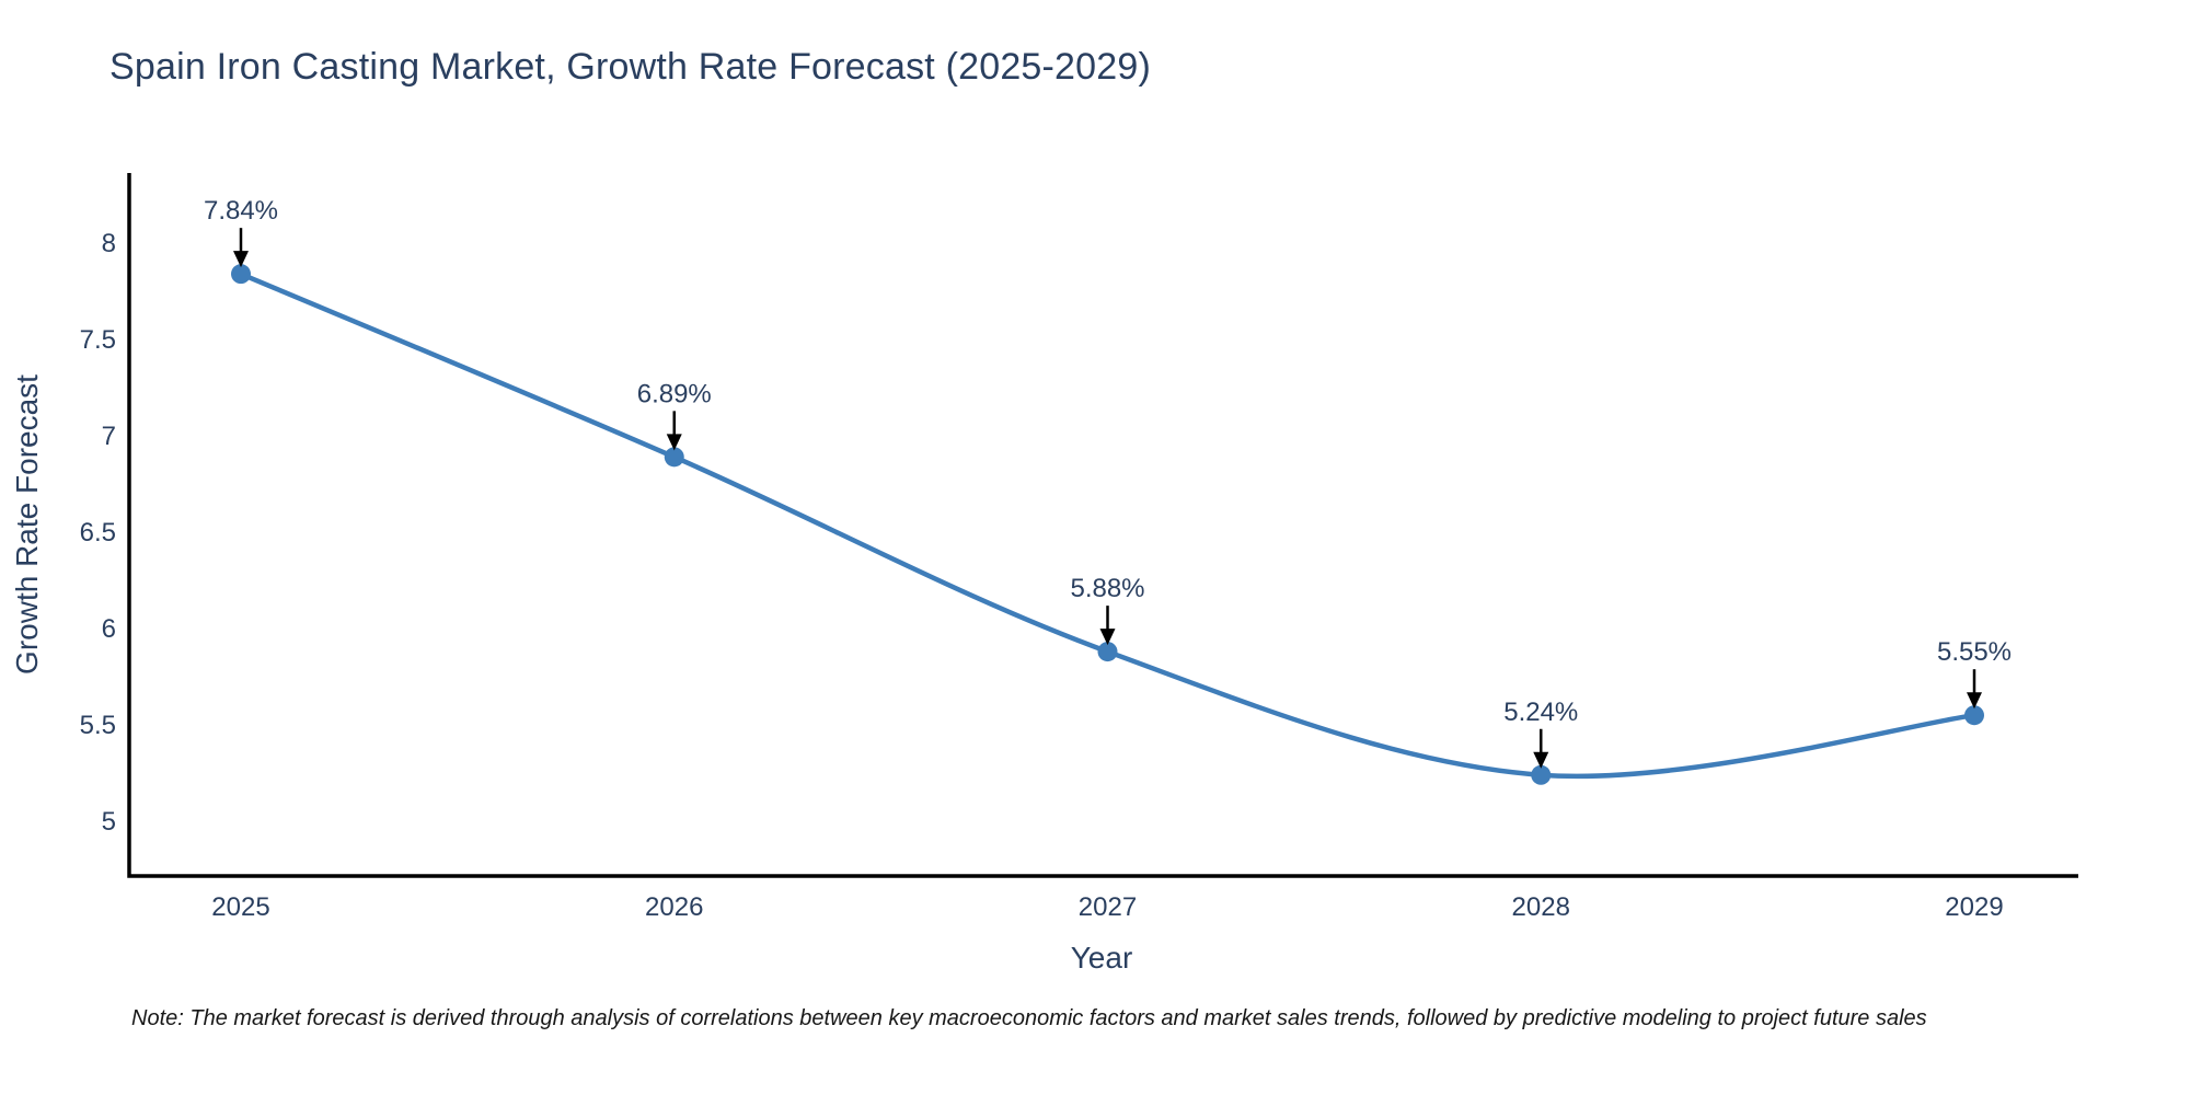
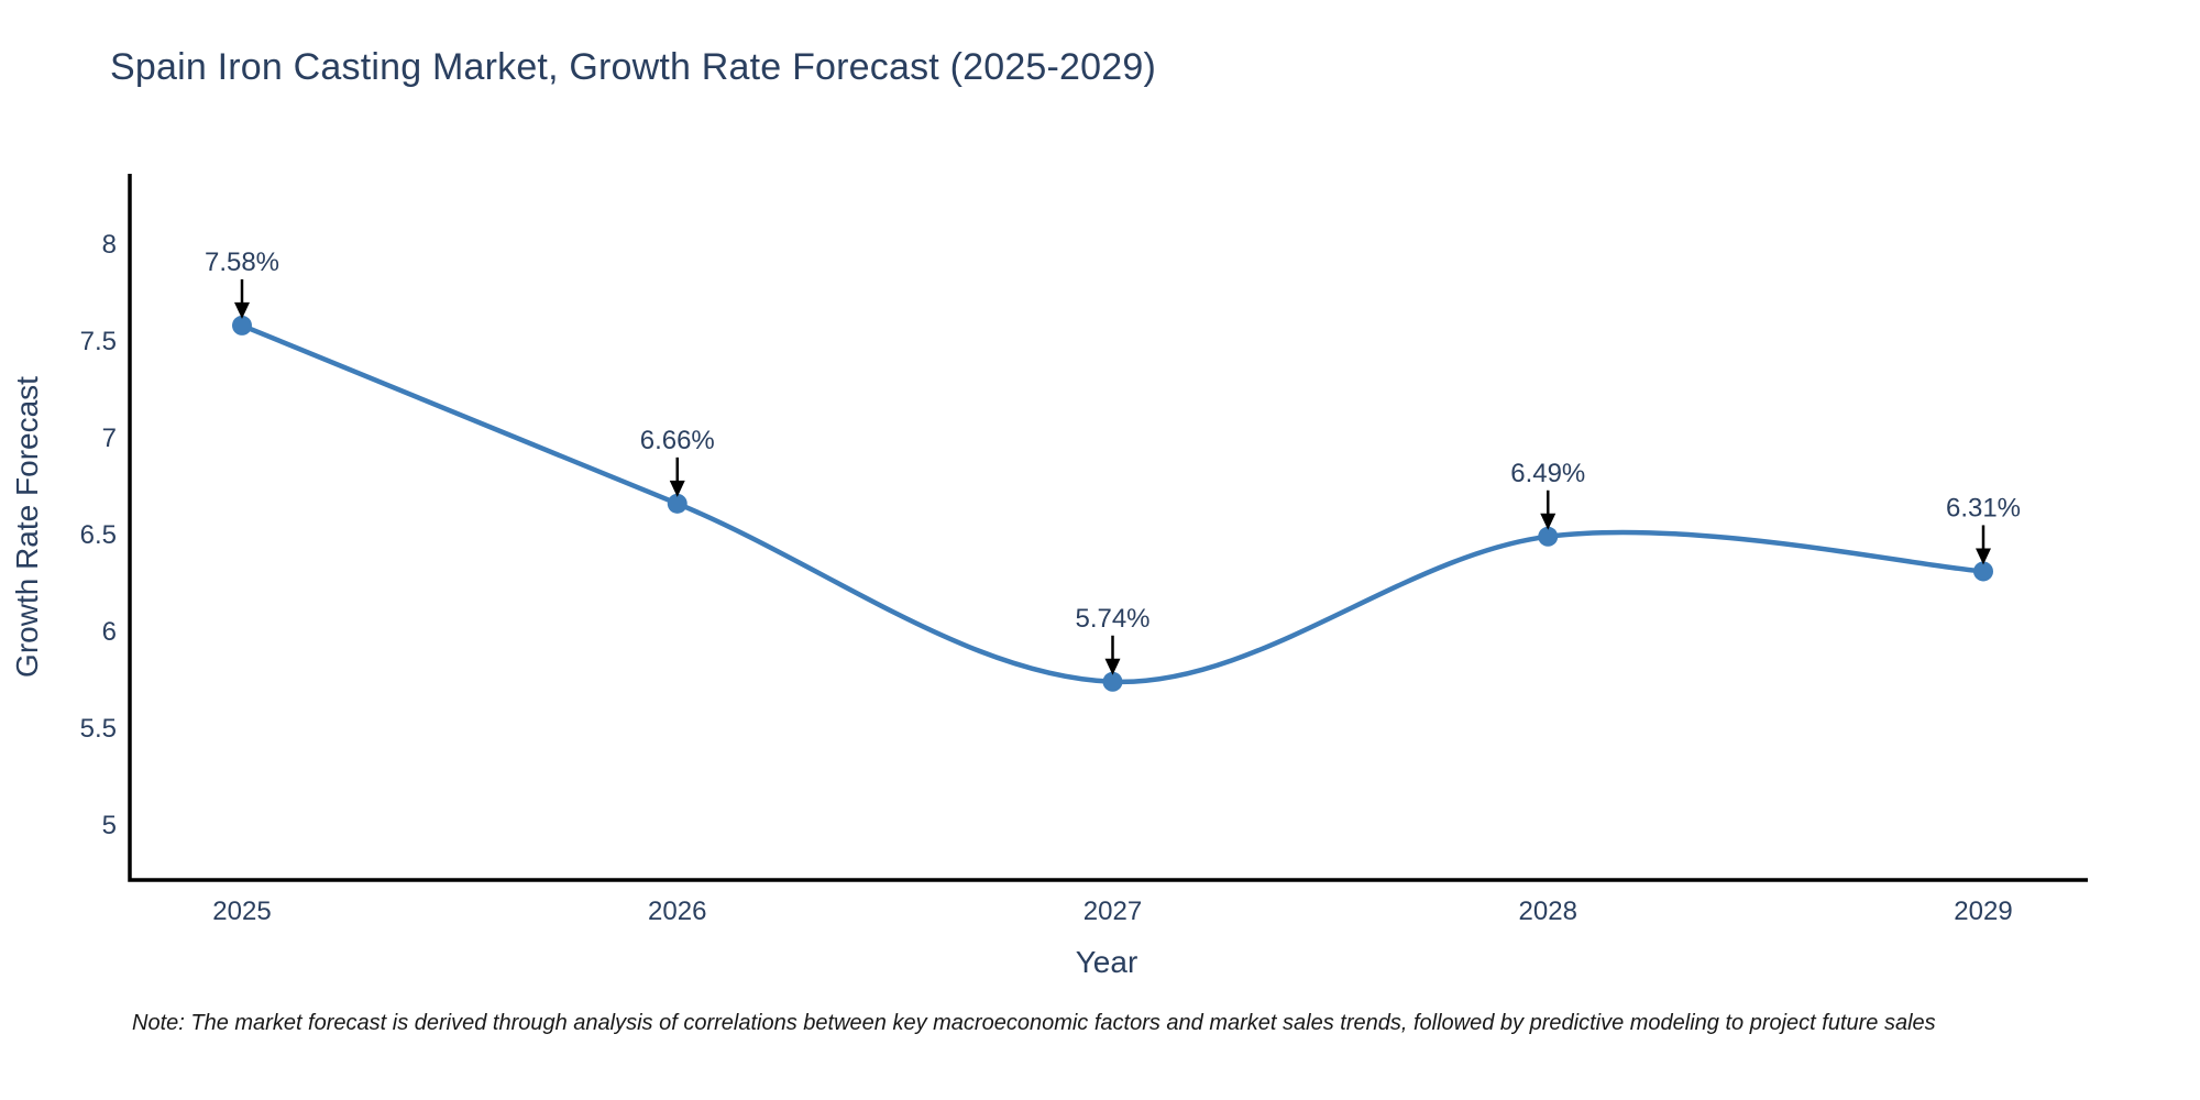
2025: 7.84% -> 7.58%
2026: 6.89% -> 6.66%
2027: 5.88% -> 5.74%
2028: 5.24% -> 6.49%
2029: 5.55% -> 6.31%
